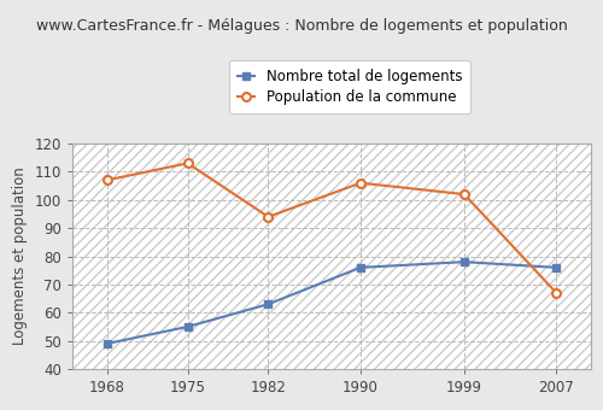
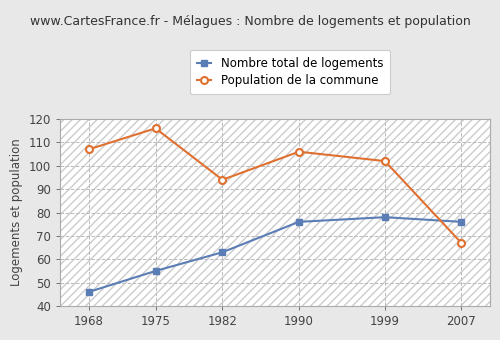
Nombre total de logements/1968: 49 -> 46
Population de la commune/1975: 113 -> 116
